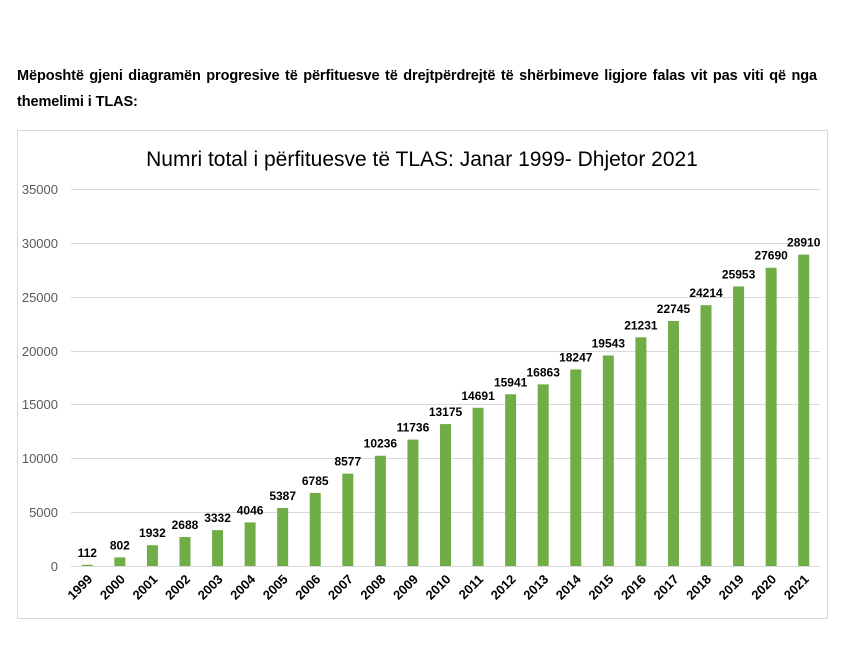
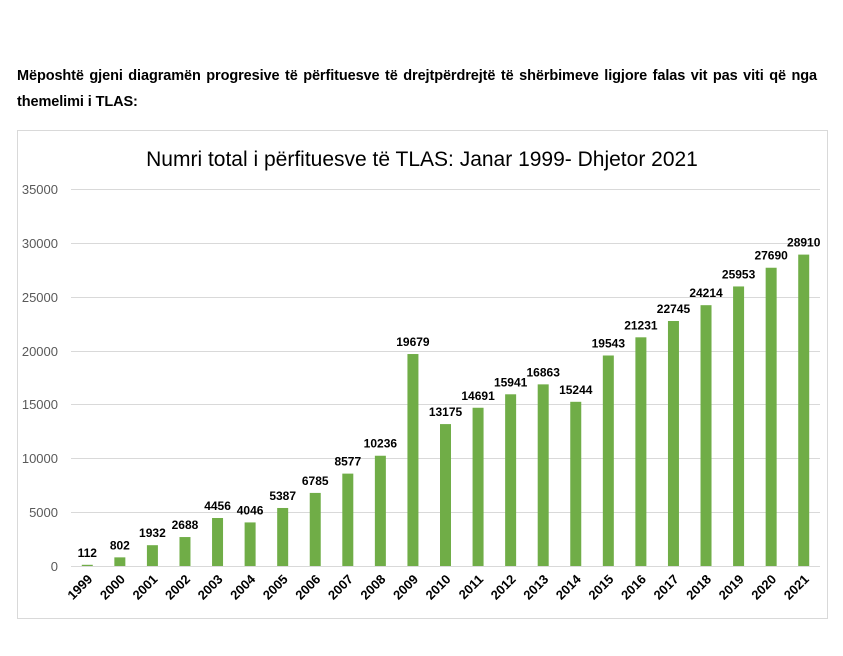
2003: 3332 -> 4456
2009: 11736 -> 19679
2014: 18247 -> 15244
